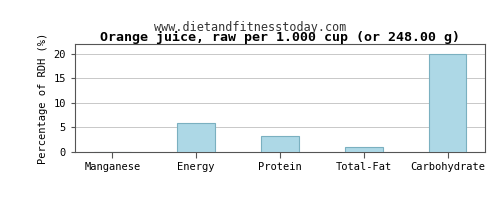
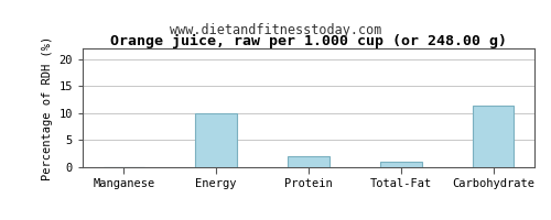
Energy: 6.0 -> 10.0
Protein: 3.2 -> 2.0
Carbohydrate: 20.0 -> 11.5
